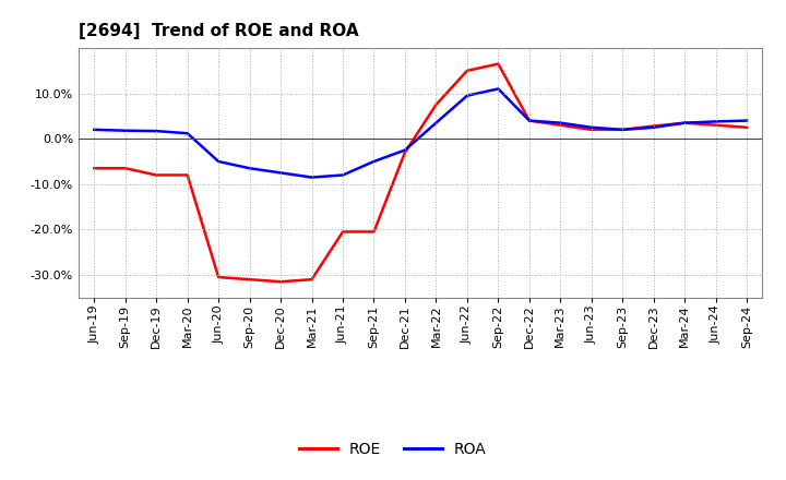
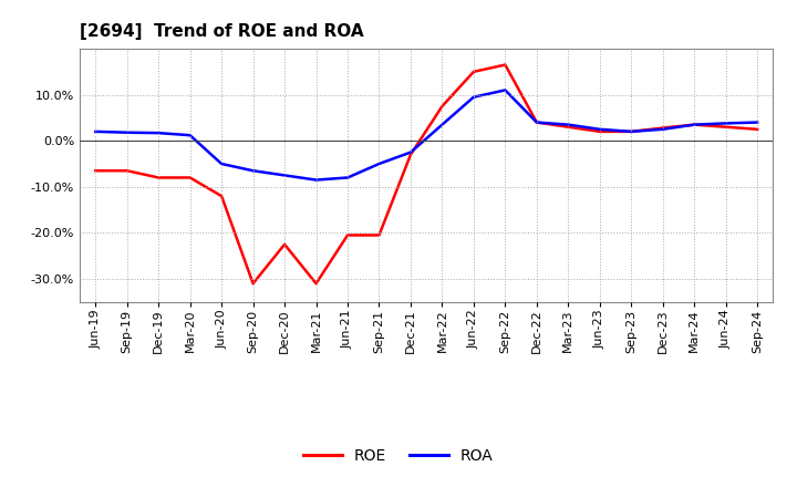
ROE/Jun-20: -30.5% -> -12.0%
ROE/Dec-20: -31.5% -> -22.5%
